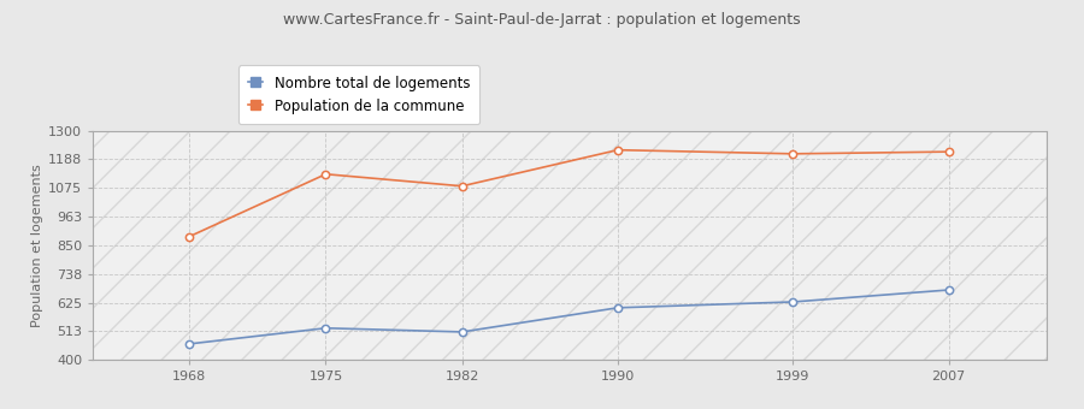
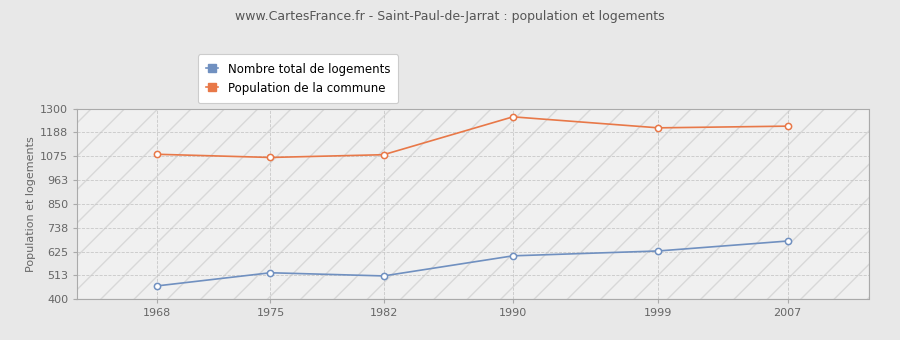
Population de la commune/1968: 885 -> 1085
Population de la commune/1975: 1130 -> 1070
Population de la commune/1990: 1225 -> 1262
